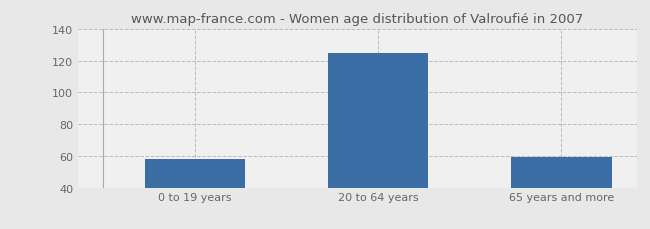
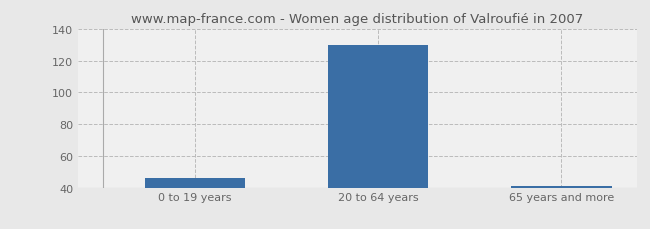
0 to 19 years: 58 -> 46
20 to 64 years: 125 -> 130
65 years and more: 59 -> 41
